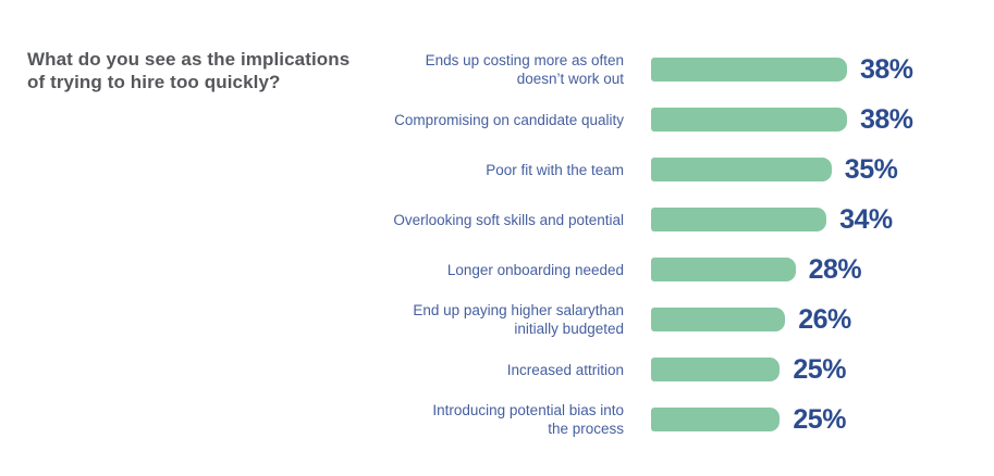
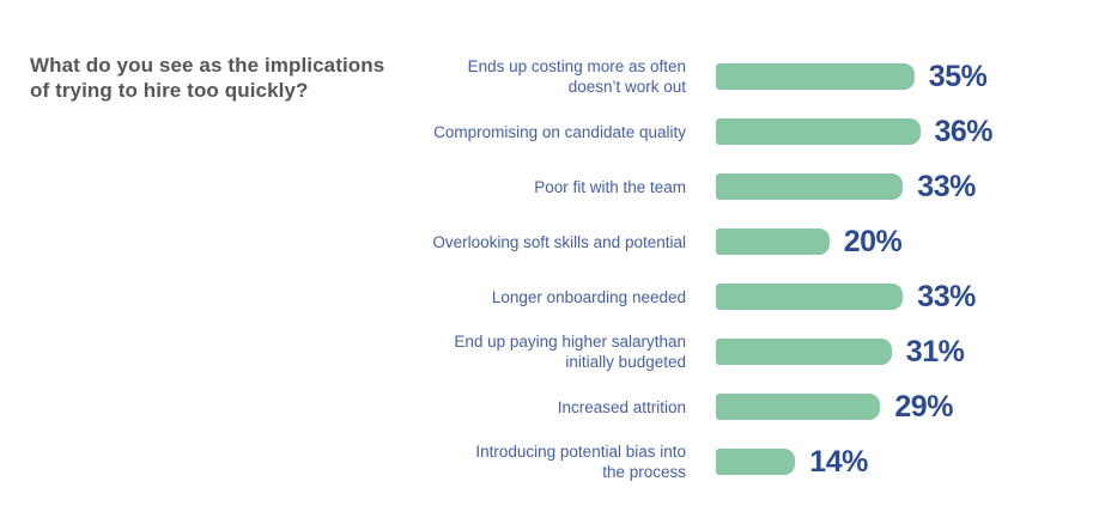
Ends up costing more as often doesn’t work out: 38% -> 35%
Compromising on candidate quality: 38% -> 36%
Poor fit with the team: 35% -> 33%
Overlooking soft skills and potential: 34% -> 20%
Longer onboarding needed: 28% -> 33%
End up paying higher salarythan initially budgeted: 26% -> 31%
Increased attrition: 25% -> 29%
Introducing potential bias into the process: 25% -> 14%
